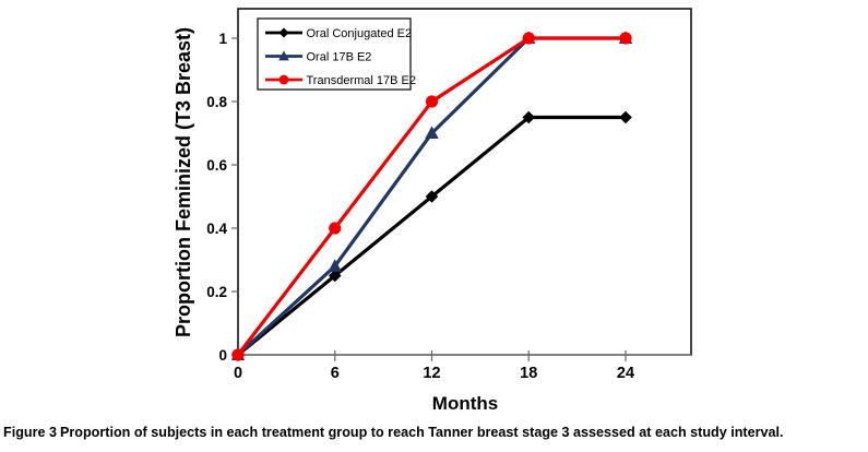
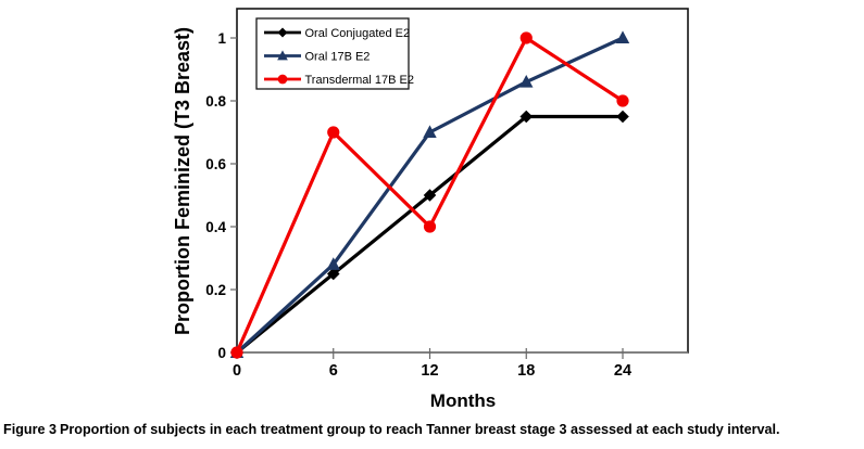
Transdermal 17B E2/6: 0.4 -> 0.7
Transdermal 17B E2/12: 0.8 -> 0.4
Oral 17B E2/18: 1.00 -> 0.86
Transdermal 17B E2/24: 1.0 -> 0.8
